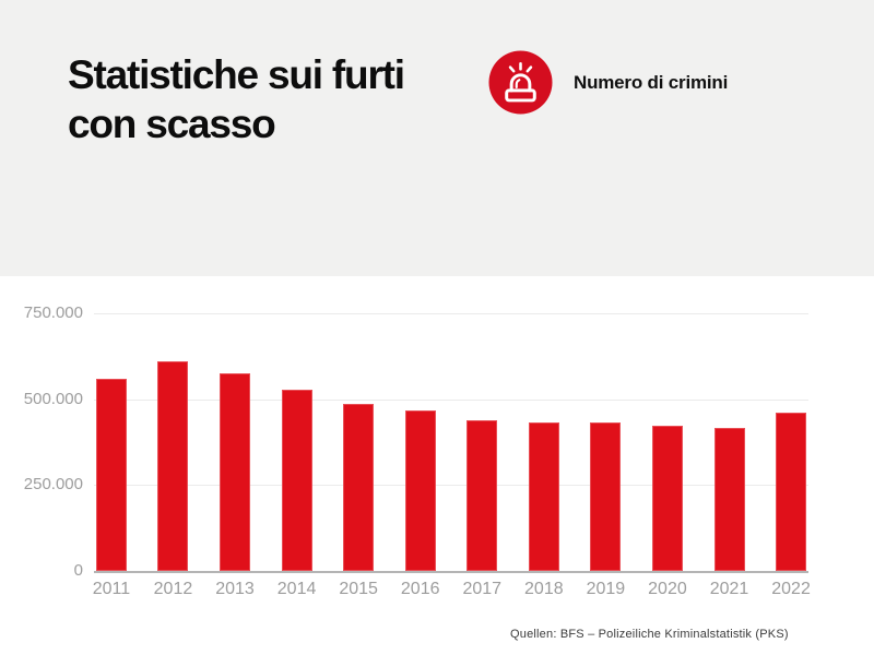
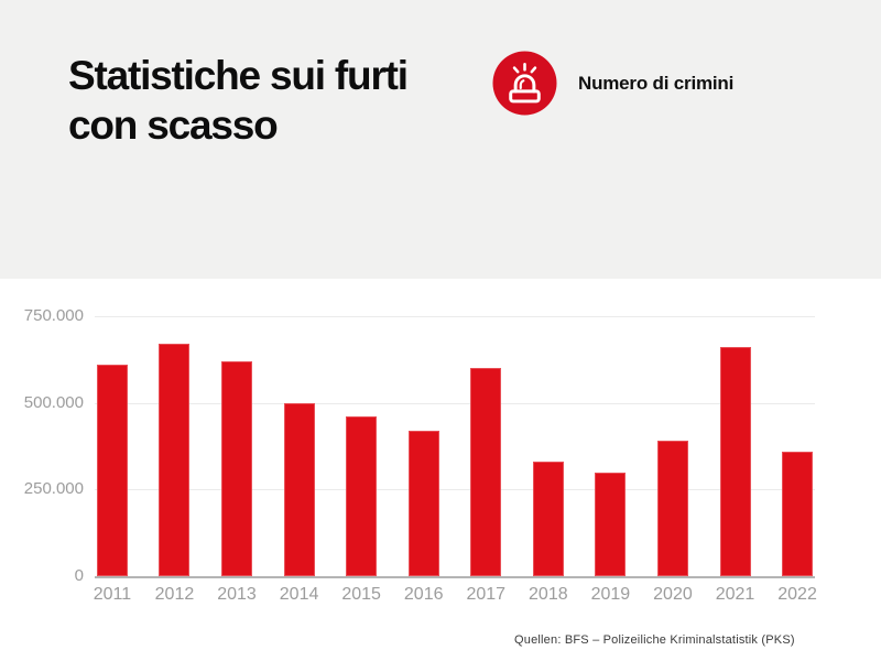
2011: 560000 -> 610000
2012: 610000 -> 670000
2013: 580000 -> 620000
2014: 530000 -> 500000
2015: 490000 -> 460000
2016: 470000 -> 420000
2017: 440000 -> 600000
2018: 430000 -> 330000
2019: 430000 -> 300000
2020: 420000 -> 390000
2021: 420000 -> 660000
2022: 460000 -> 360000
